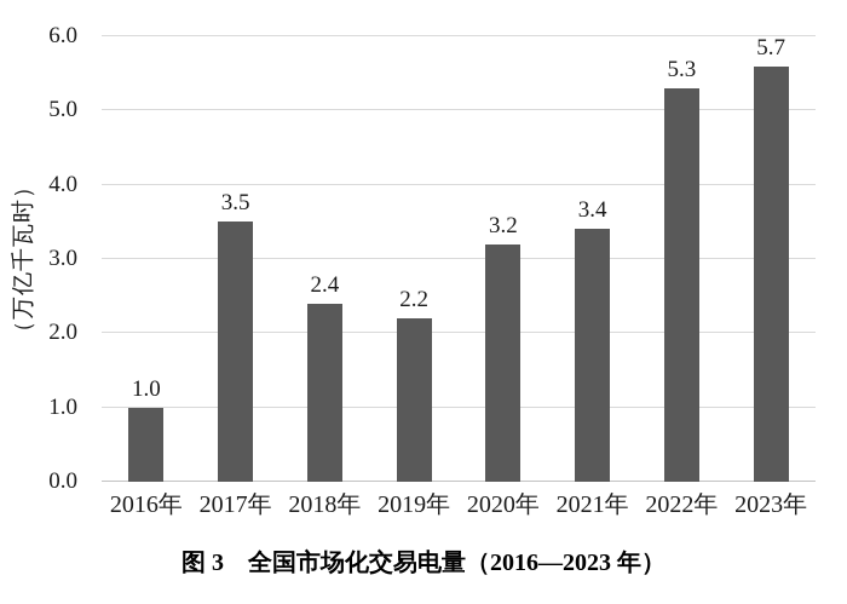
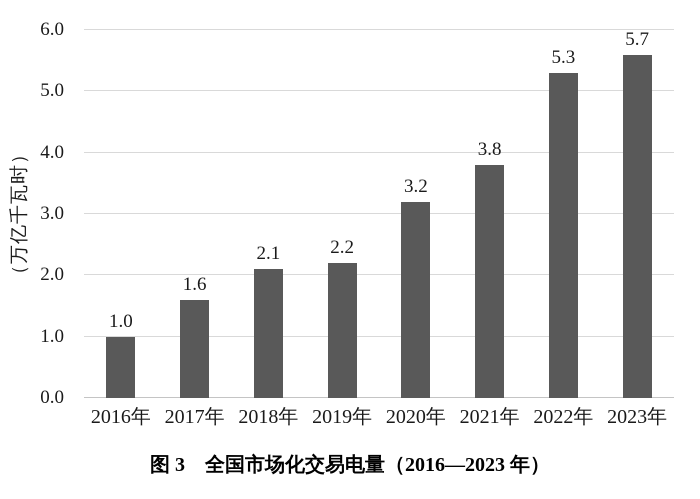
2017年: 3.5 -> 1.6
2018年: 2.4 -> 2.1
2021年: 3.4 -> 3.8
